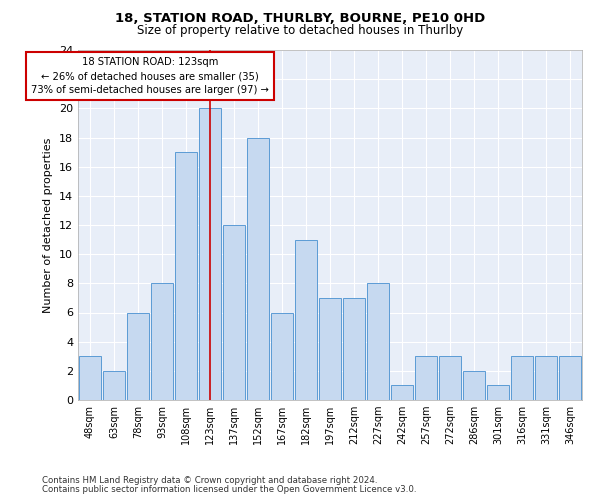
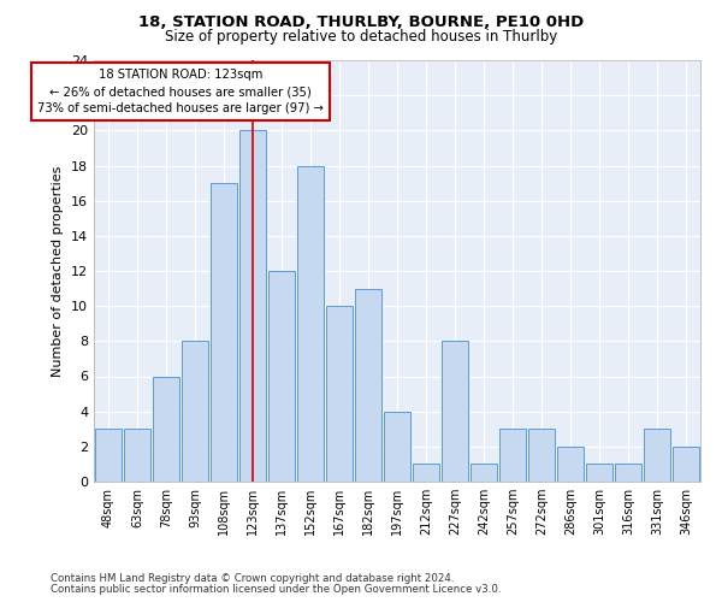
63sqm: 2 -> 3
167sqm: 6 -> 10
197sqm: 7 -> 4
212sqm: 7 -> 1
316sqm: 3 -> 1
346sqm: 3 -> 2
